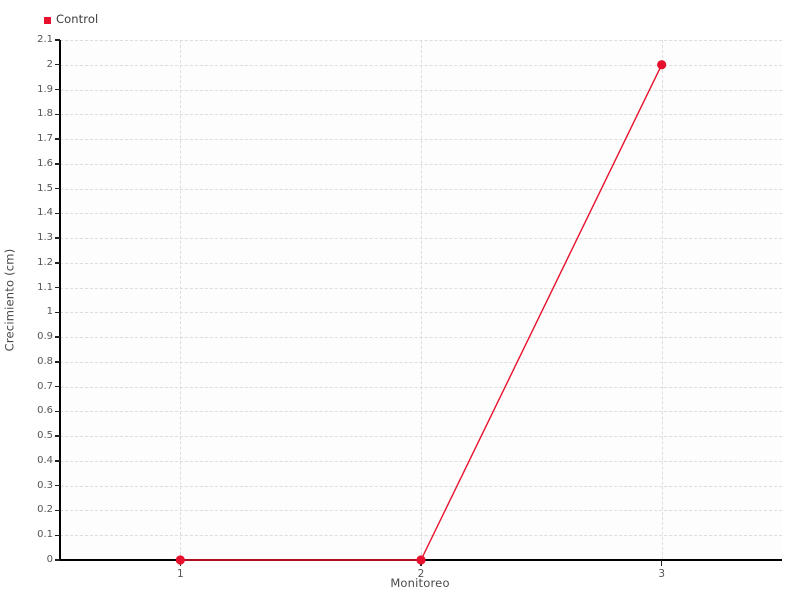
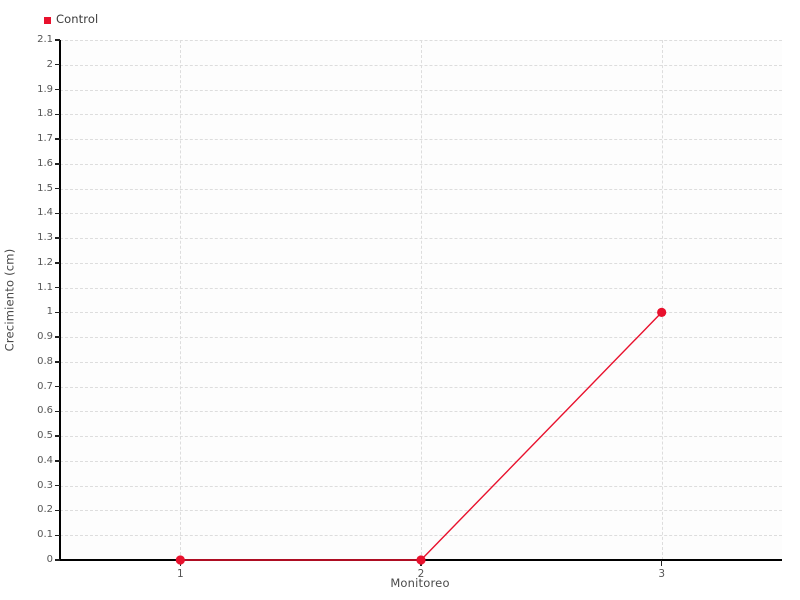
3: 2 -> 1
